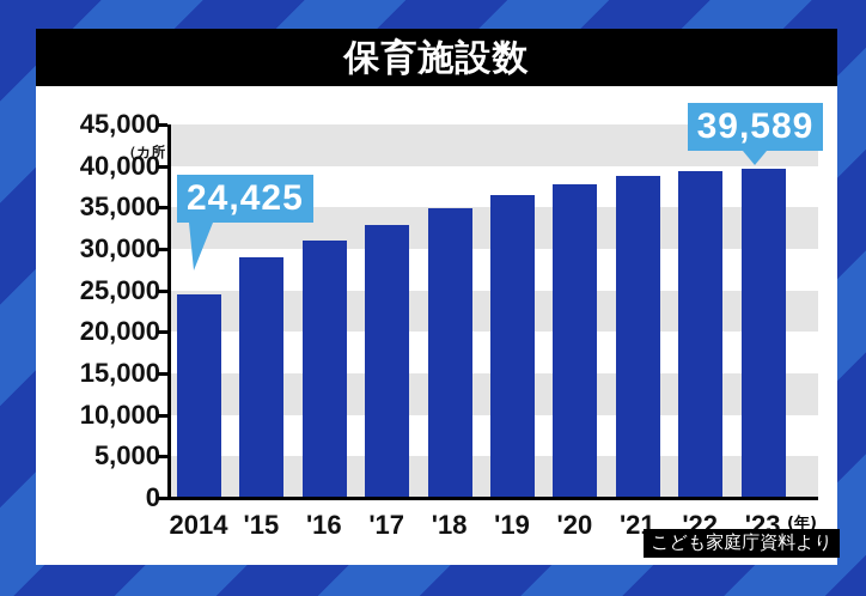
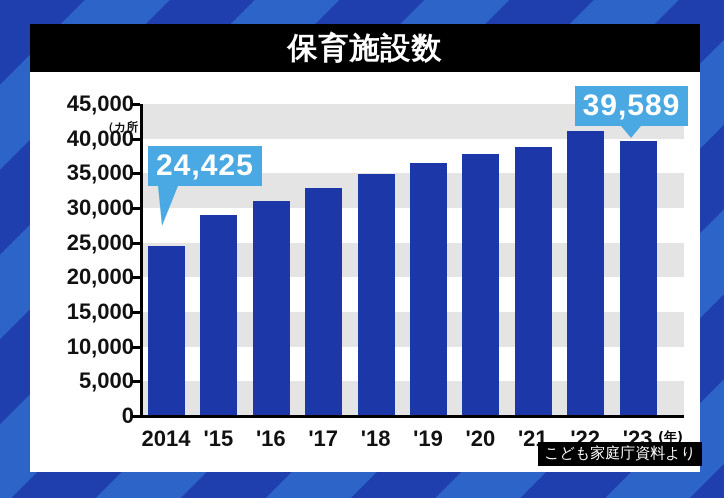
'22: 39000 -> 41000
